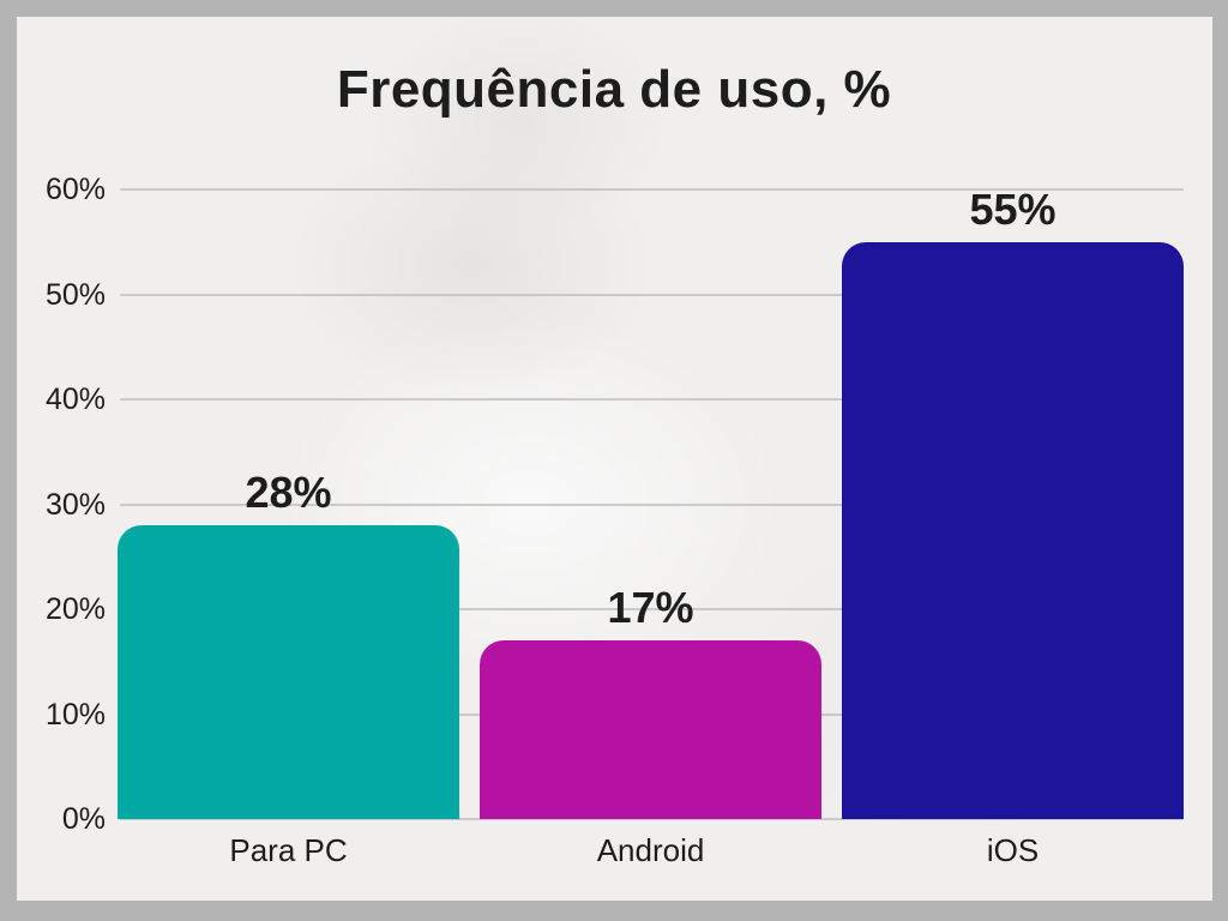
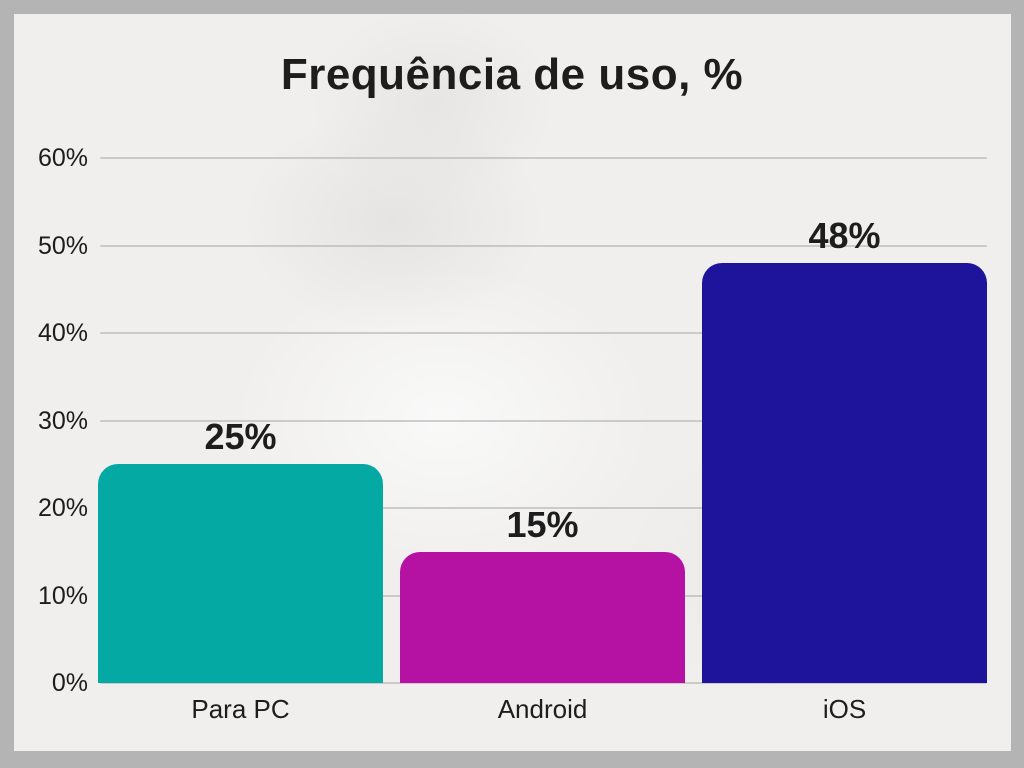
Para PC: 28% -> 25%
Android: 17% -> 15%
iOS: 55% -> 48%
